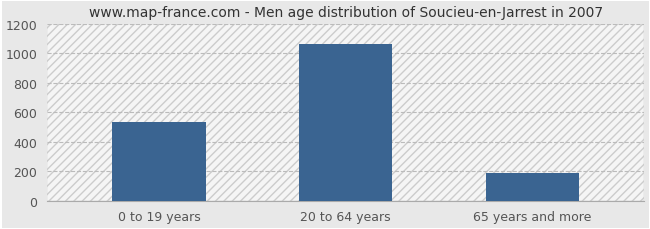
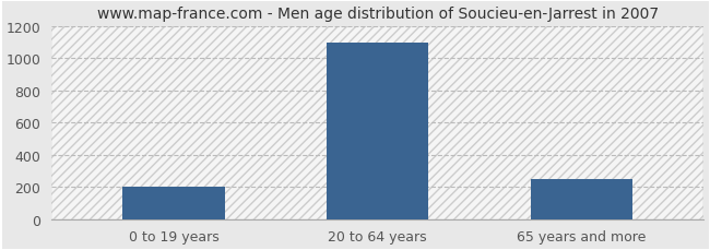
0 to 19 years: 540 -> 200
20 to 64 years: 1060 -> 1100
65 years and more: 180 -> 250
